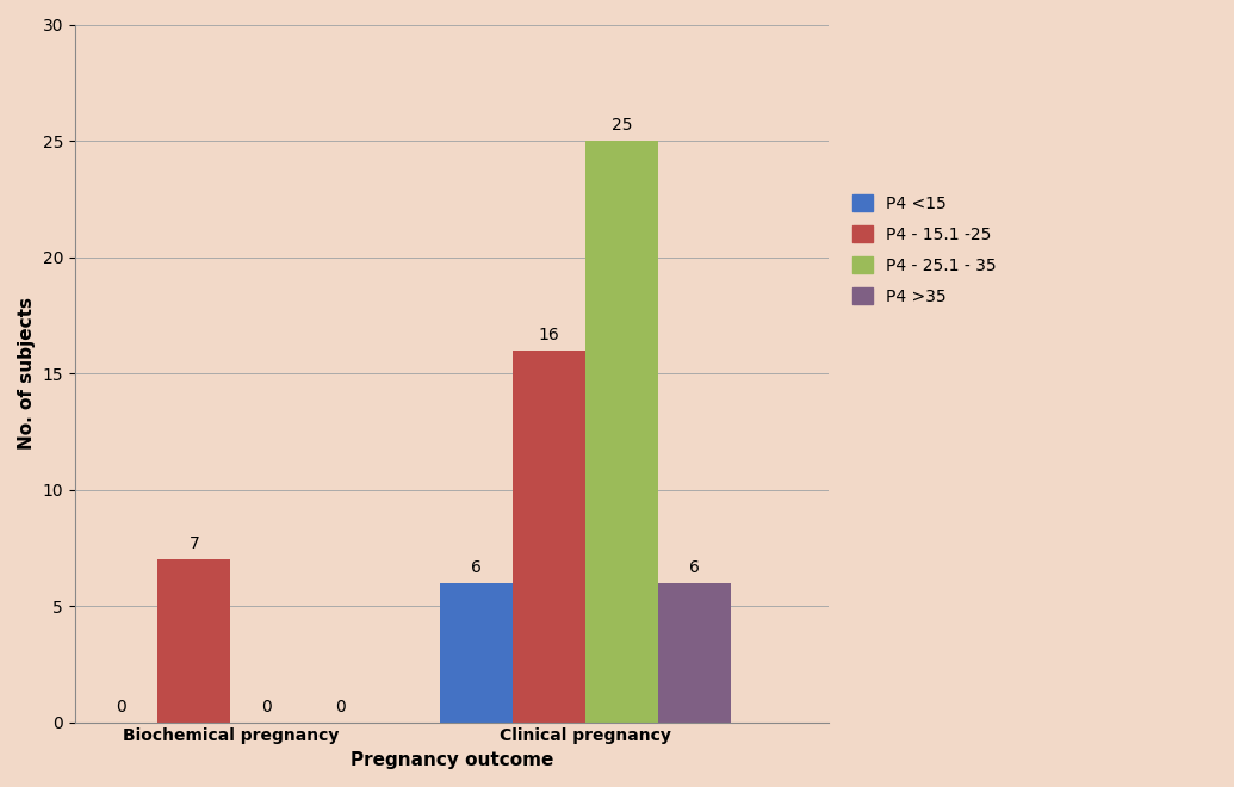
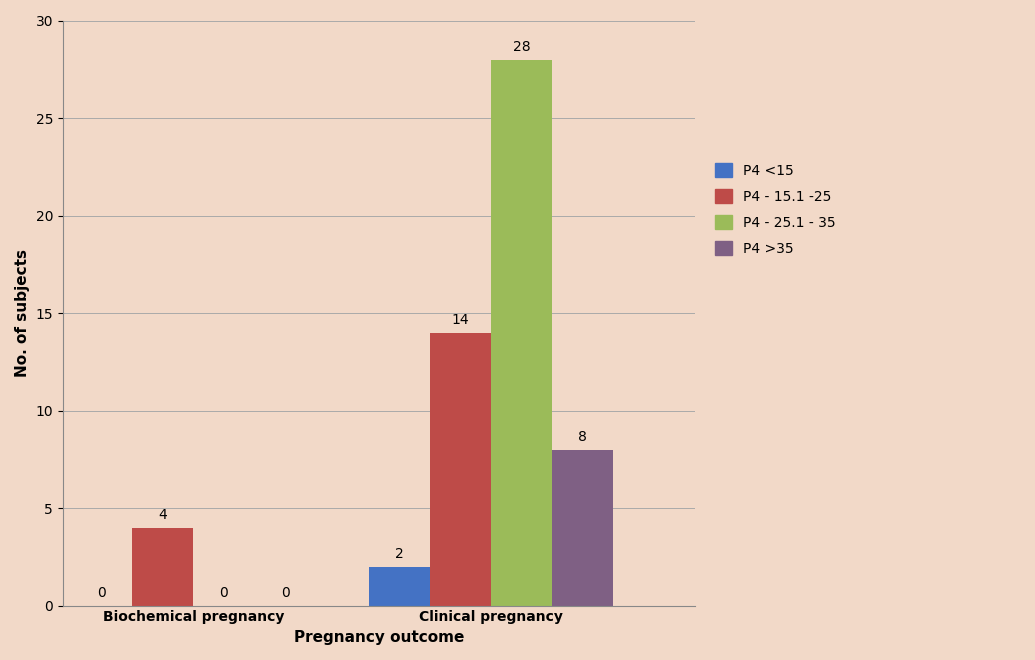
P4 - 15.1 -25/Biochemical pregnancy: 7 -> 4
P4 <15/Clinical pregnancy: 6 -> 2
P4 - 15.1 -25/Clinical pregnancy: 16 -> 14
P4 - 25.1 - 35/Clinical pregnancy: 25 -> 28
P4 >35/Clinical pregnancy: 6 -> 8
